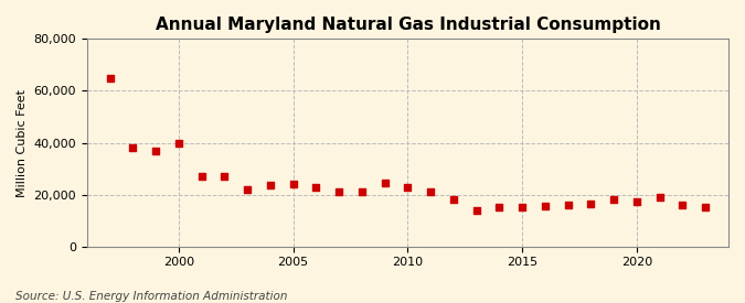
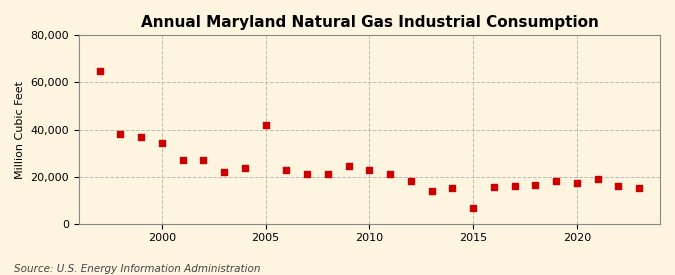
2000: 40,000 -> 34,500
2005: 24,000 -> 42,000
2015: 15,000 -> 6,500
